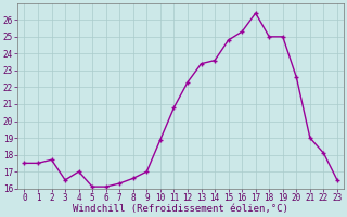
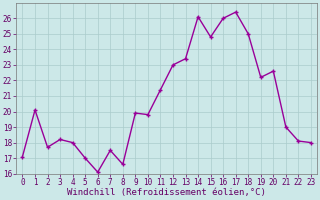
0: 17.5 -> 17.1
1: 17.5 -> 20.1
3: 16.5 -> 18.2
4: 17.0 -> 18.0
5: 16.1 -> 17.0
7: 16.3 -> 17.5
9: 17.0 -> 19.9
10: 18.9 -> 19.8
11: 20.8 -> 21.4
12: 22.3 -> 23.0
14: 23.6 -> 26.1
16: 25.3 -> 26.0
19: 25.0 -> 22.2
23: 16.5 -> 18.0
